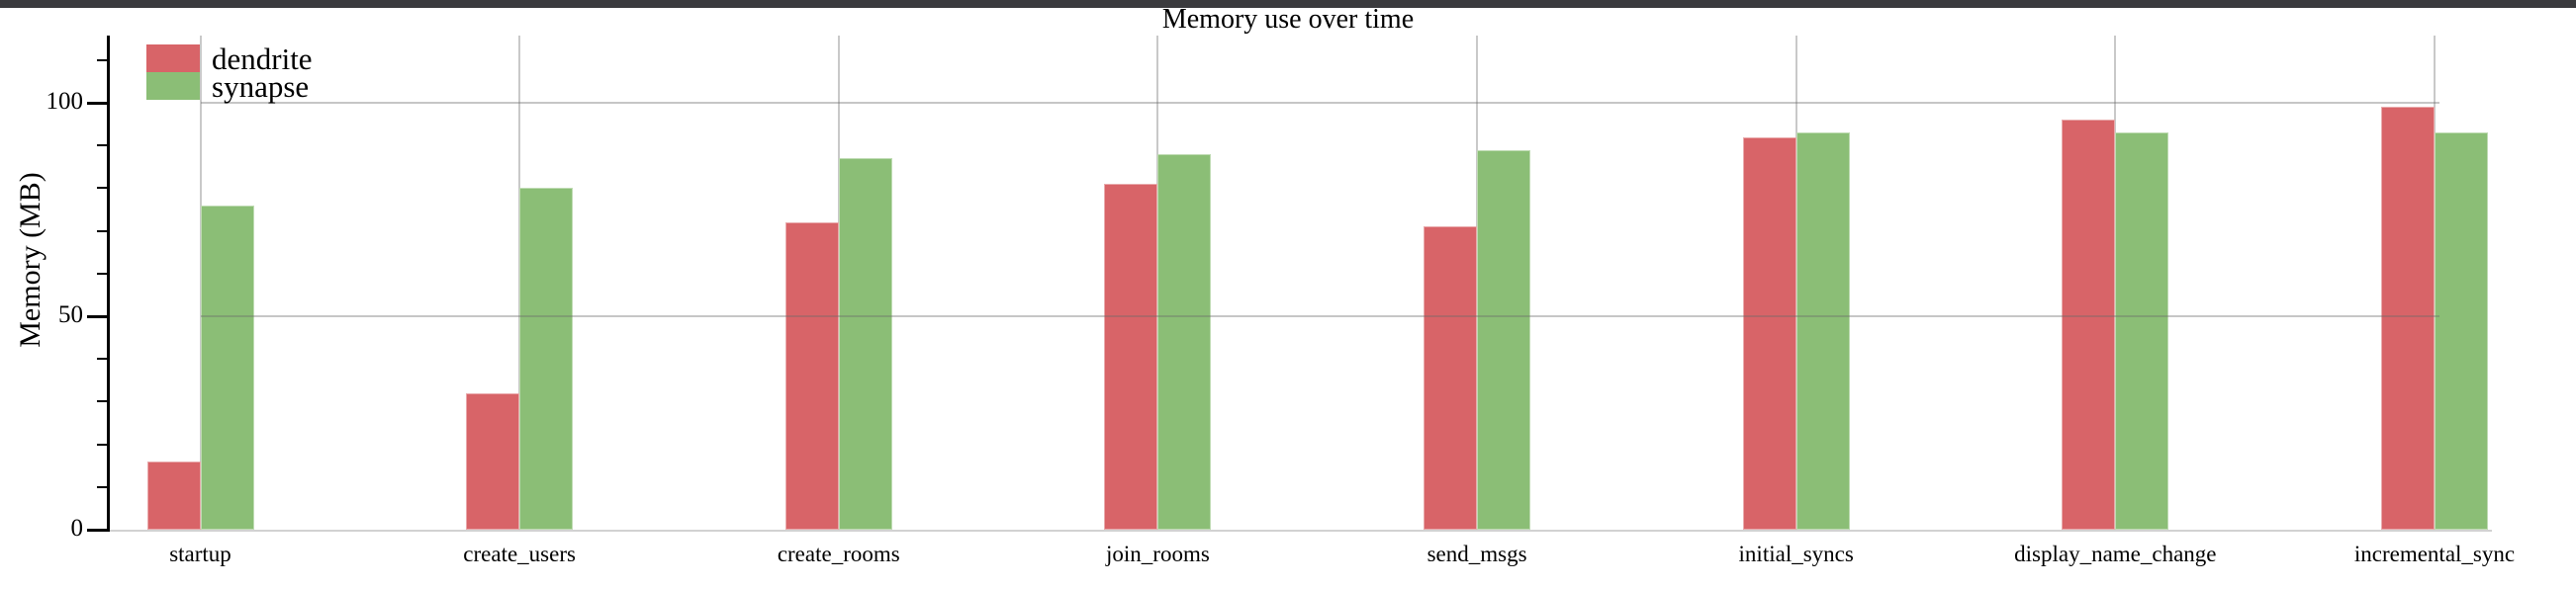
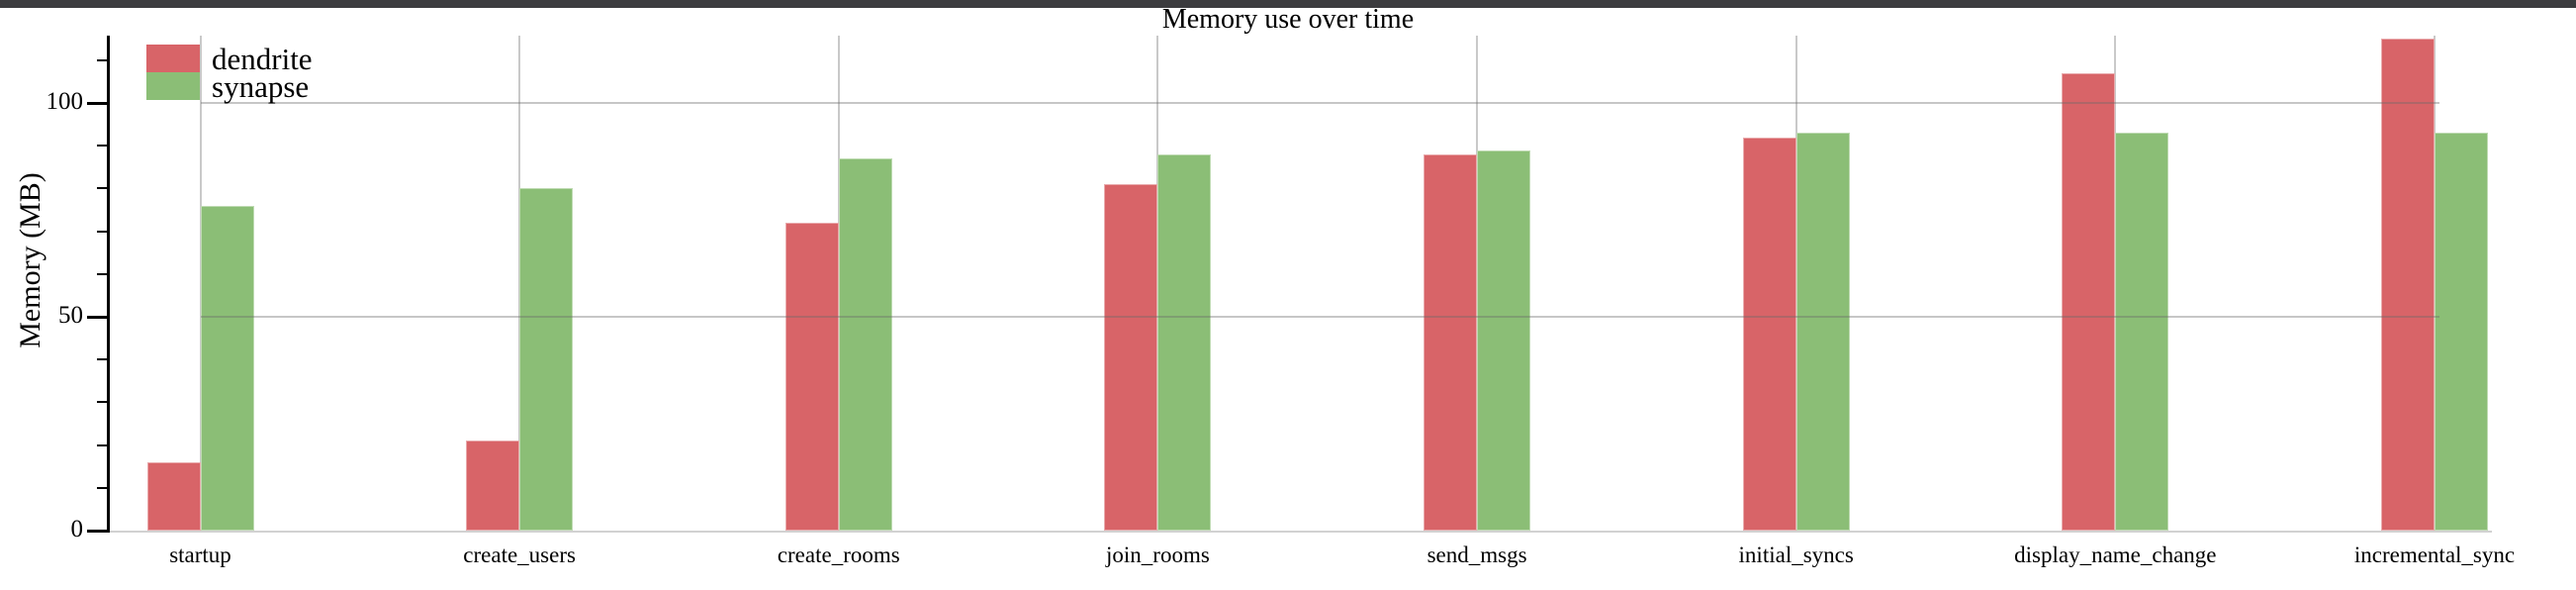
dendrite/create_users: 32 -> 21
dendrite/send_msgs: 71 -> 88
dendrite/display_name_change: 96 -> 107
dendrite/incremental_sync: 99 -> 115
